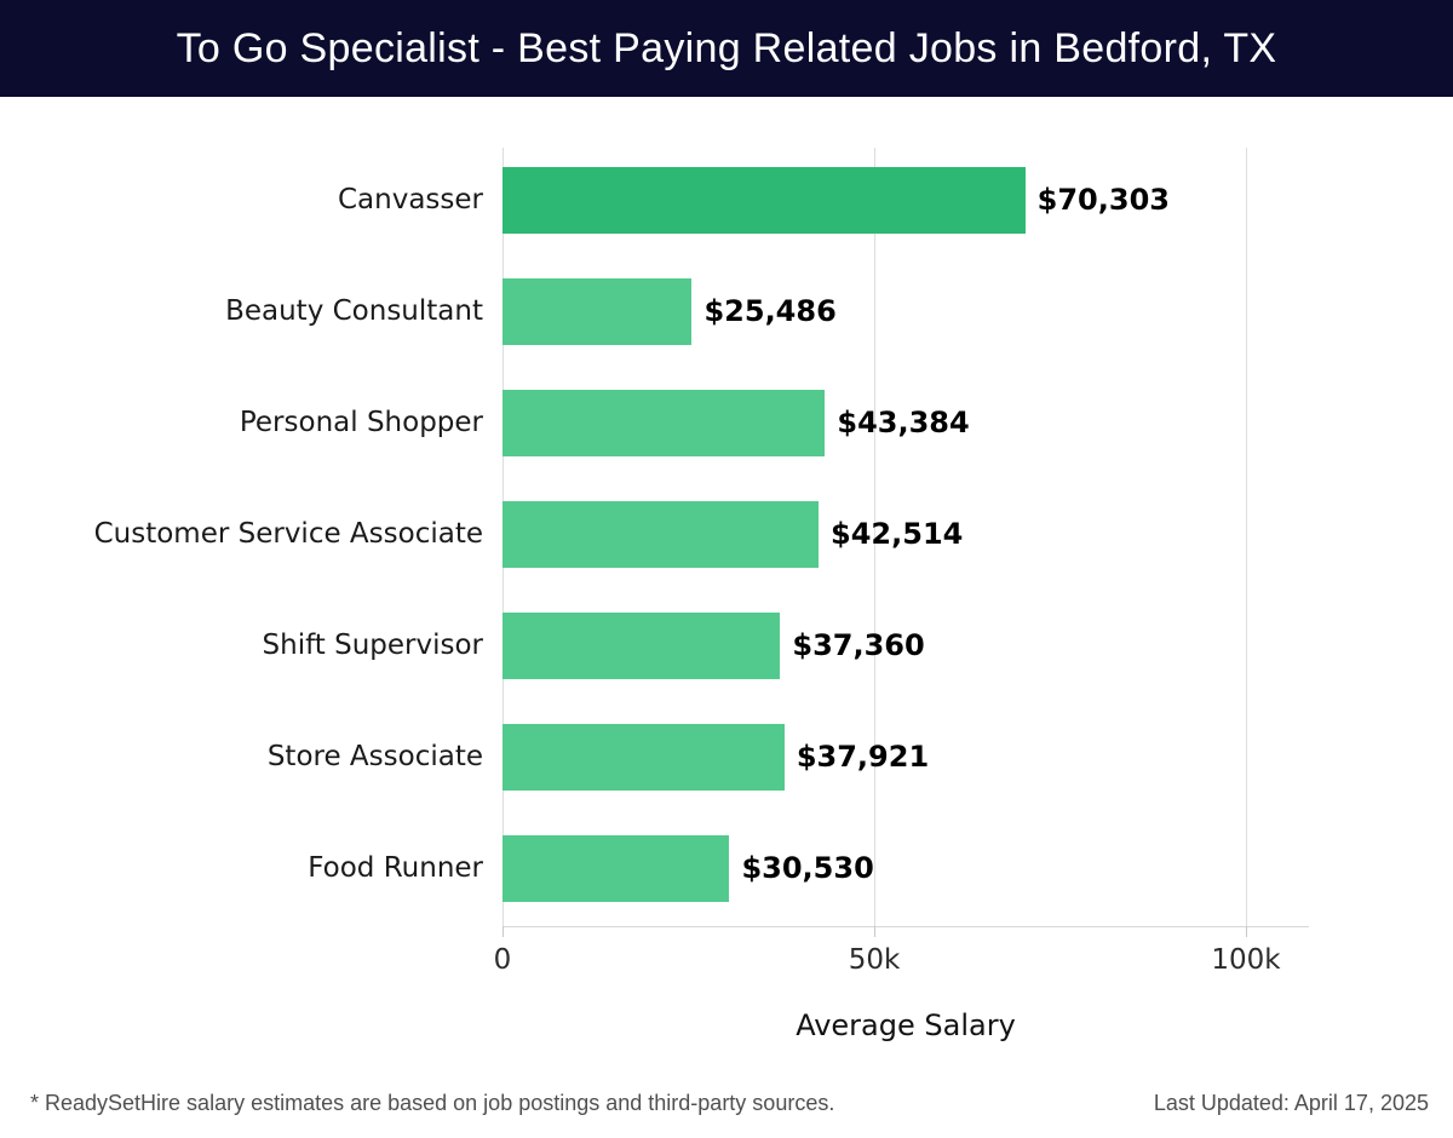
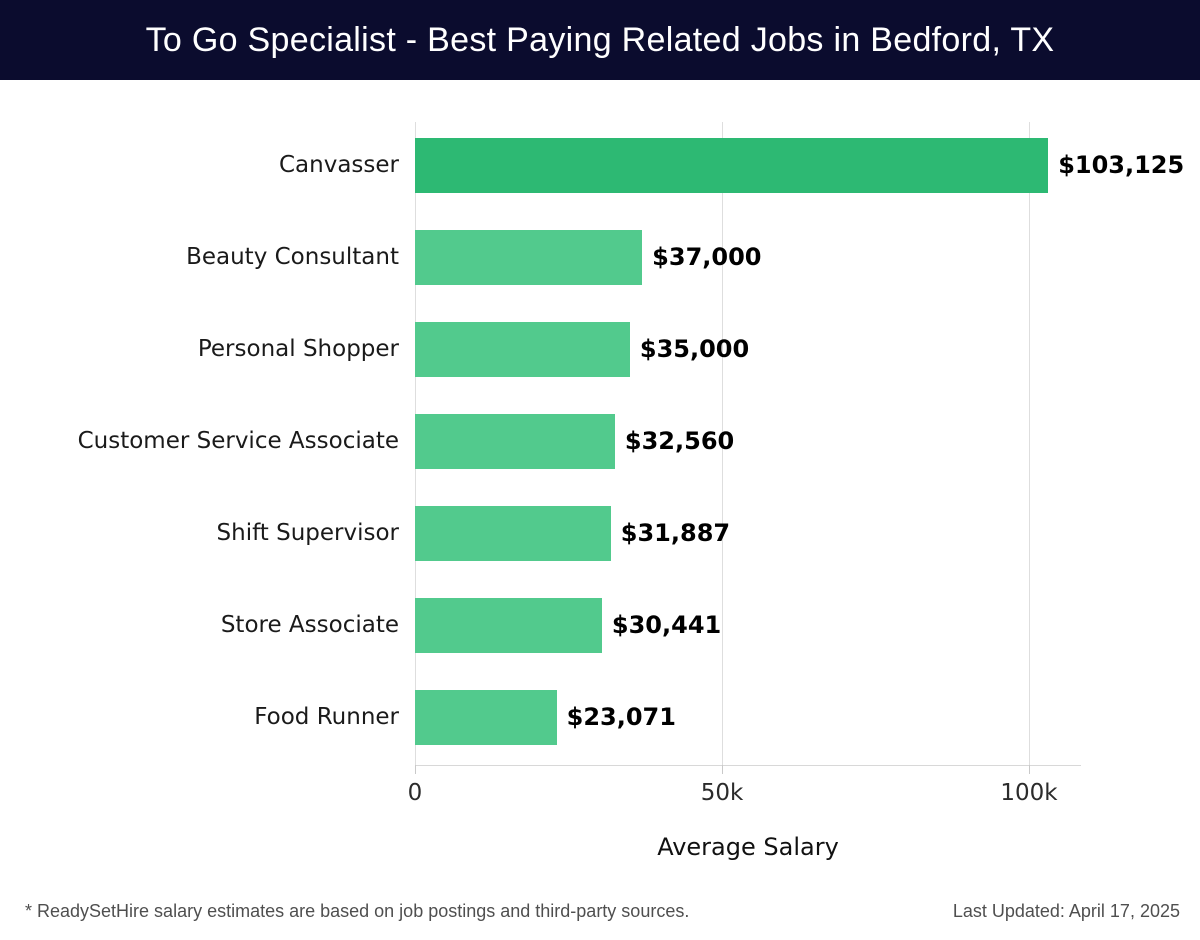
Canvasser: $70,303 -> $103,125
Beauty Consultant: $25,486 -> $37,000
Personal Shopper: $43,384 -> $35,000
Customer Service Associate: $42,514 -> $32,560
Shift Supervisor: $37,360 -> $31,887
Store Associate: $37,921 -> $30,441
Food Runner: $30,530 -> $23,071
